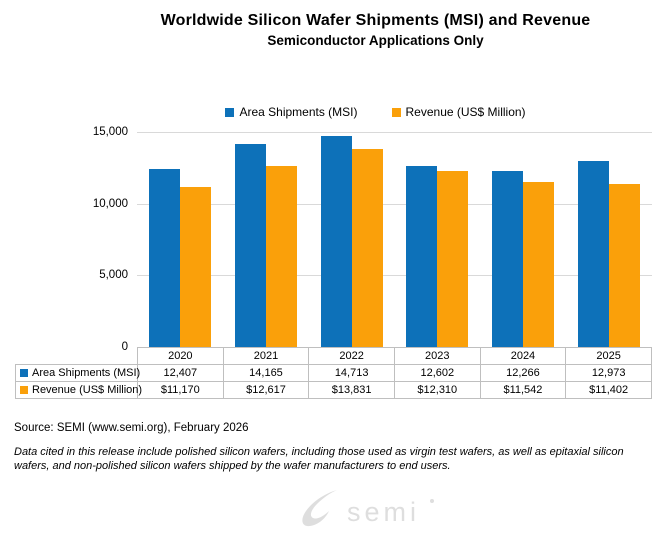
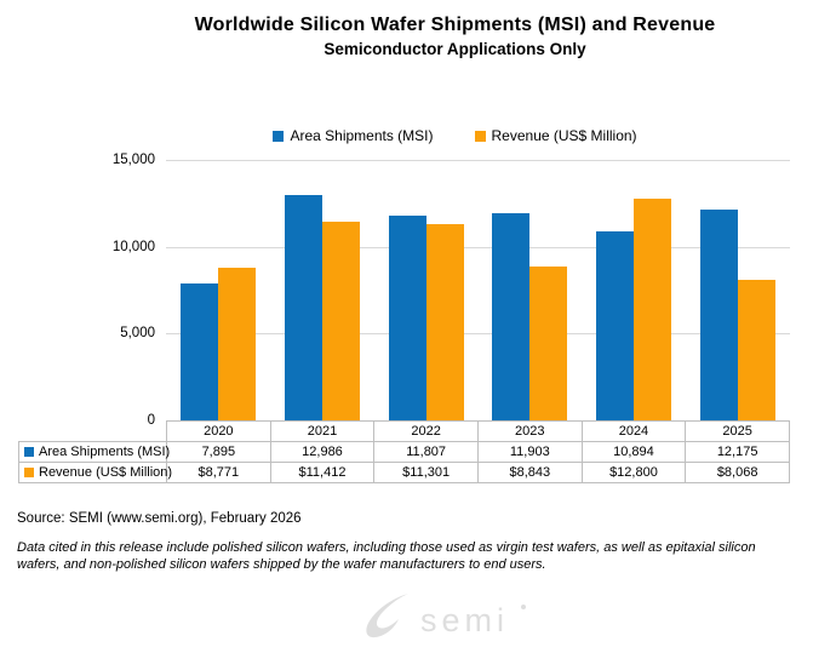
Area Shipments (MSI)/2020: 12,407 -> 7,895
Revenue (US$ Million)/2020: $11,170 -> $8,771
Area Shipments (MSI)/2021: 14,165 -> 12,986
Revenue (US$ Million)/2021: $12,617 -> $11,412
Area Shipments (MSI)/2022: 14,713 -> 11,807
Revenue (US$ Million)/2022: $13,831 -> $11,301
Area Shipments (MSI)/2023: 12,602 -> 11,903
Revenue (US$ Million)/2023: $12,310 -> $8,843
Area Shipments (MSI)/2024: 12,266 -> 10,894
Revenue (US$ Million)/2024: $11,542 -> $12,800
Area Shipments (MSI)/2025: 12,973 -> 12,175
Revenue (US$ Million)/2025: $11,402 -> $8,068
